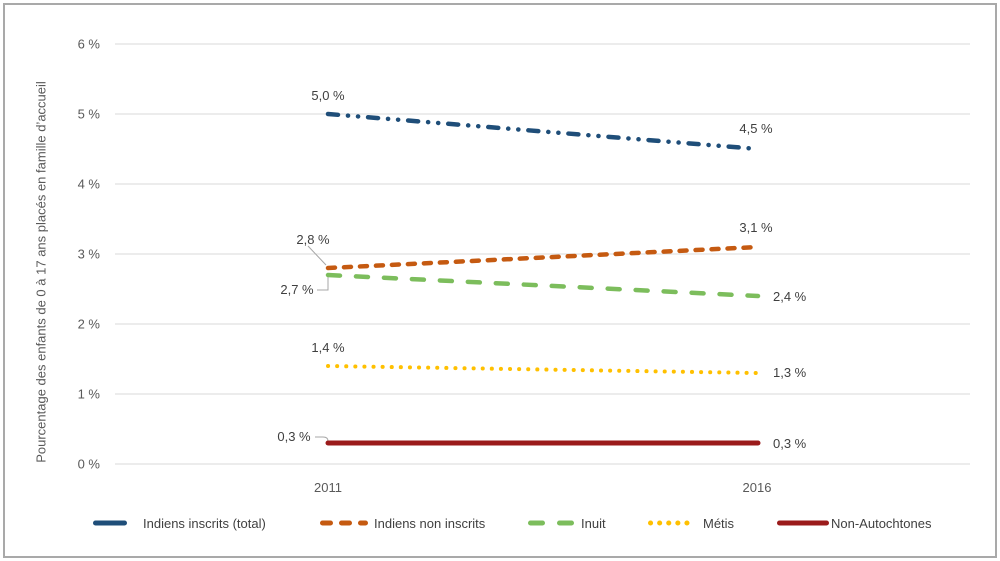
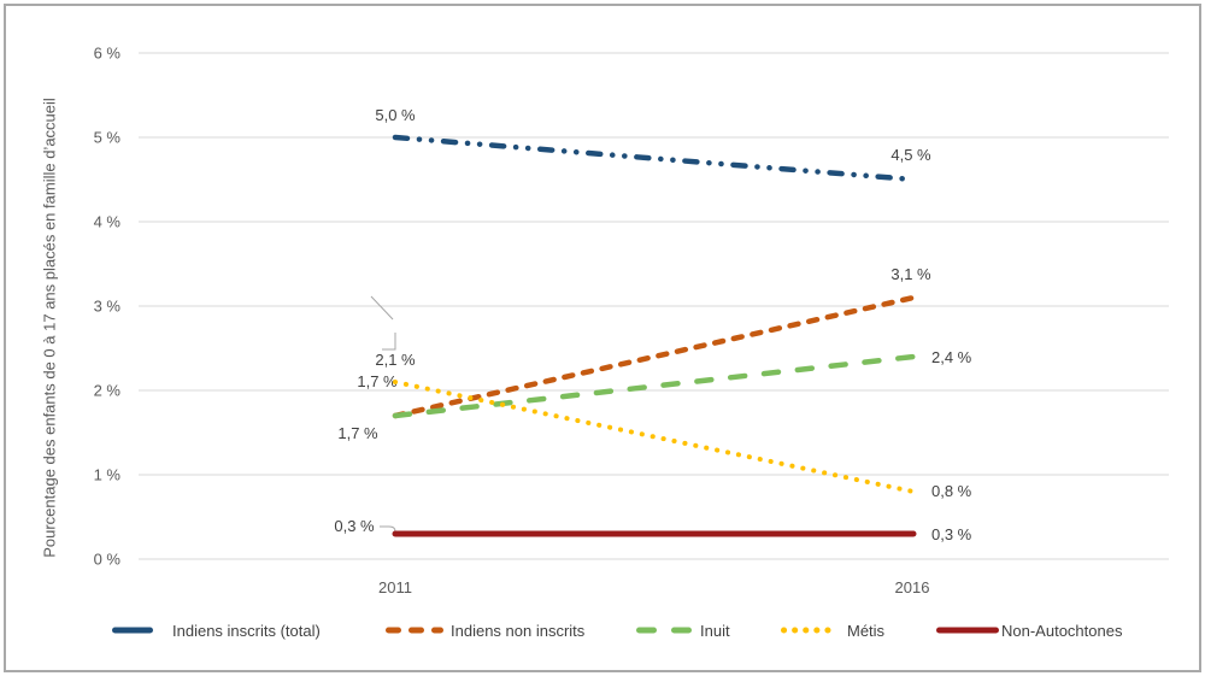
Indiens non inscrits/2011: 2,8 -> 1,7
Inuit/2011: 2,7 -> 1,7
Métis/2011: 1,4 -> 2,1
Métis/2016: 1,3 -> 0,8
